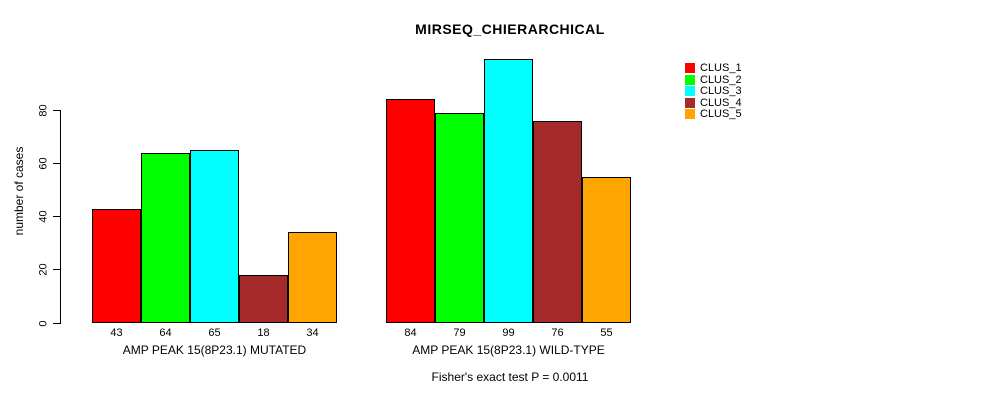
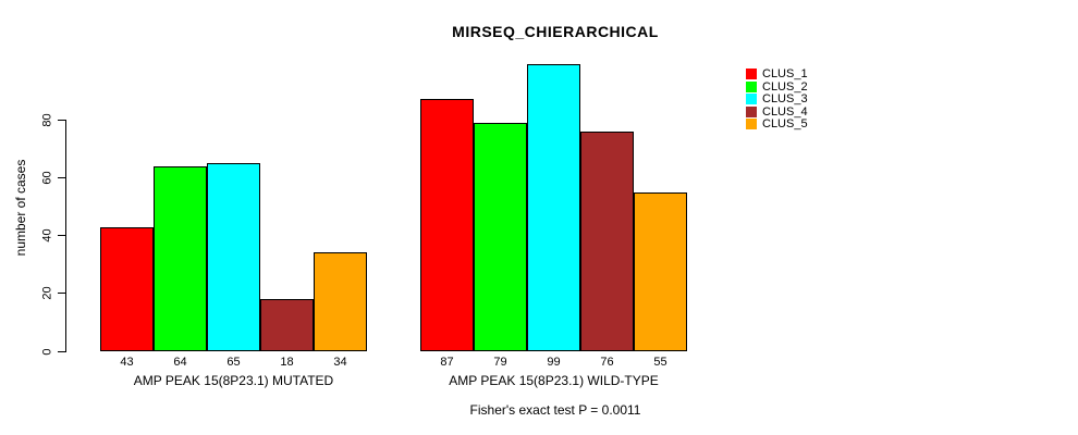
CLUS_1/AMP PEAK 15(8P23.1) WILD-TYPE: 84 -> 87
